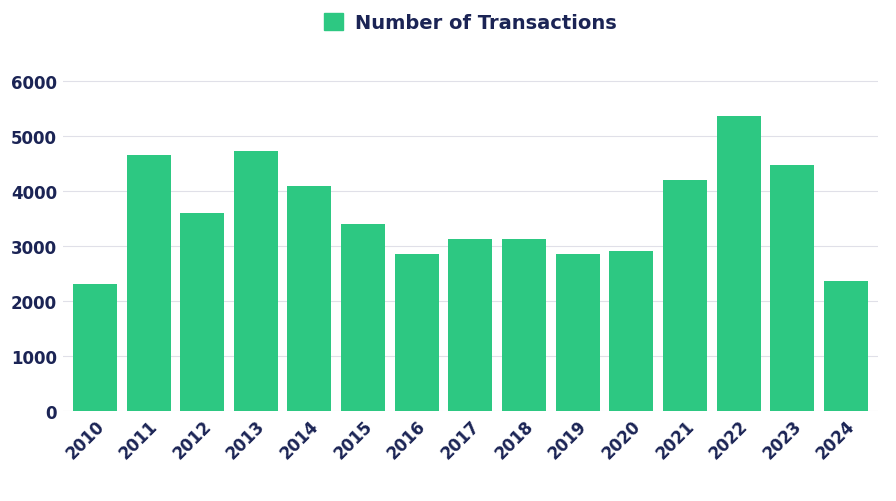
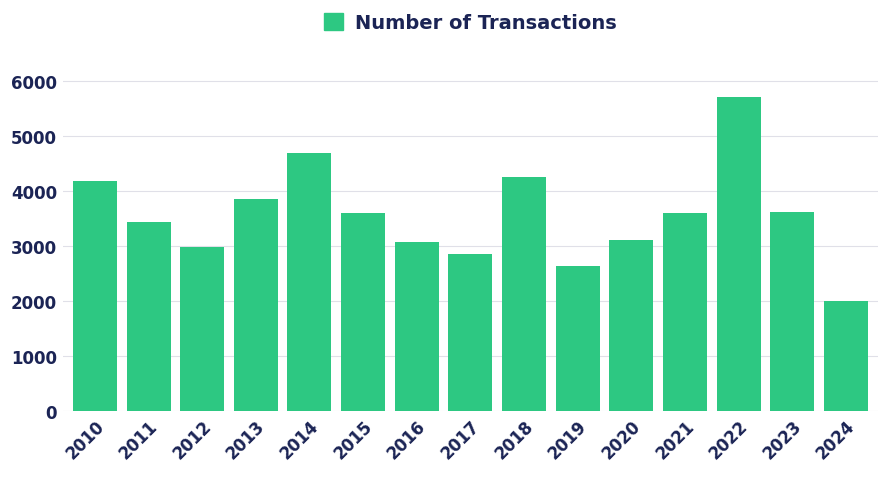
2010: 2300 -> 4180
2011: 4650 -> 3440
2012: 3600 -> 2980
2013: 4720 -> 3860
2014: 4100 -> 4700
2015: 3400 -> 3600
2016: 2850 -> 3080
2017: 3120 -> 2860
2018: 3120 -> 4260
2019: 2850 -> 2640
2020: 2900 -> 3100
2021: 4200 -> 3600
2022: 5370 -> 5720
2023: 4470 -> 3620
2024: 2370 -> 2000
